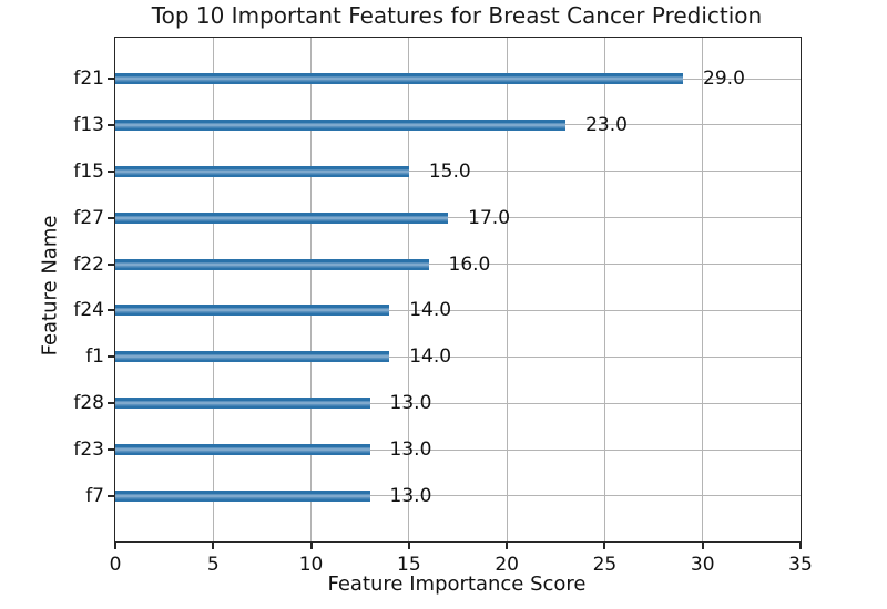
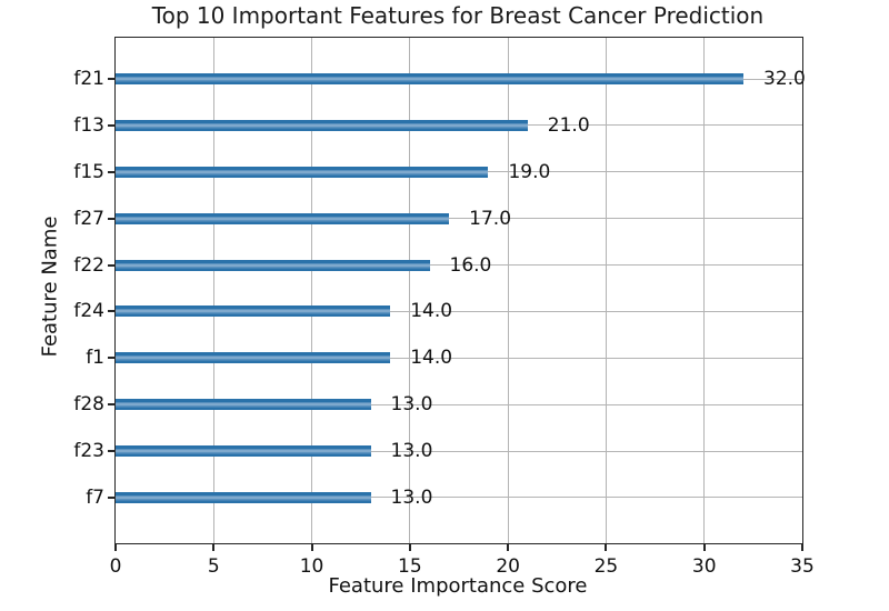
f21: 29.0 -> 32.0
f13: 23.0 -> 21.0
f15: 15.0 -> 19.0
